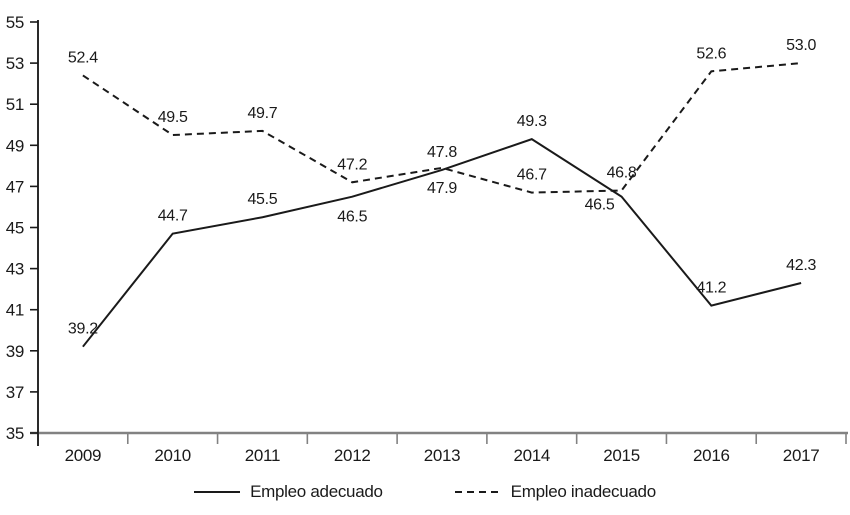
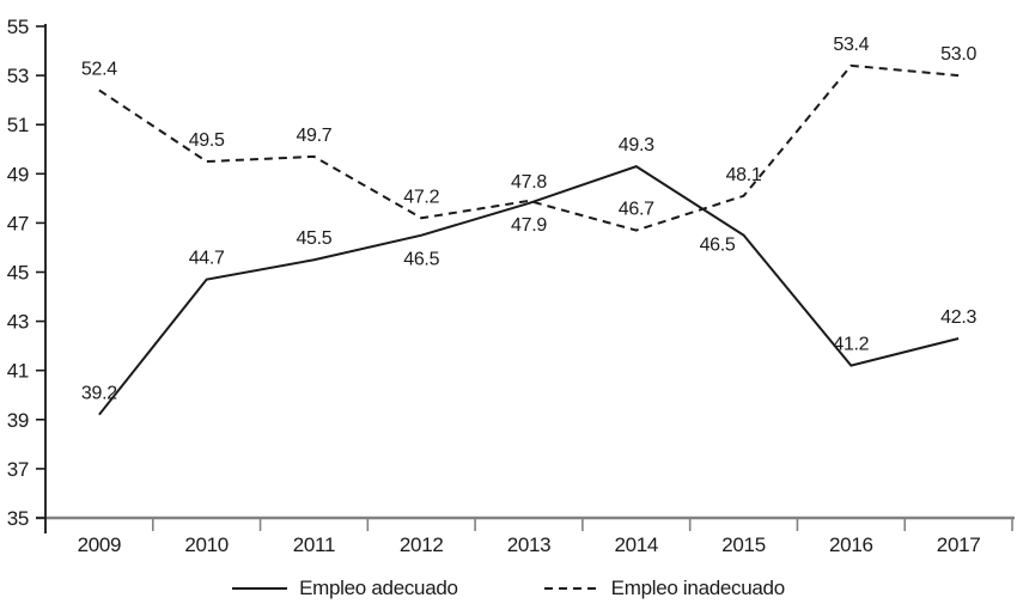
Empleo inadecuado/2015: 46.8 -> 48.1
Empleo inadecuado/2016: 52.6 -> 53.4
